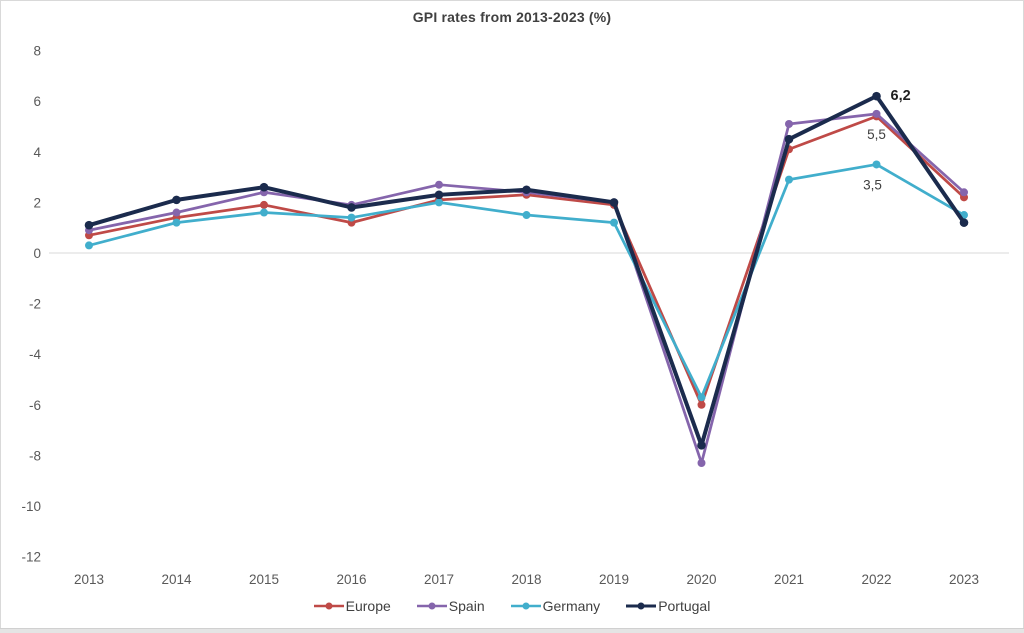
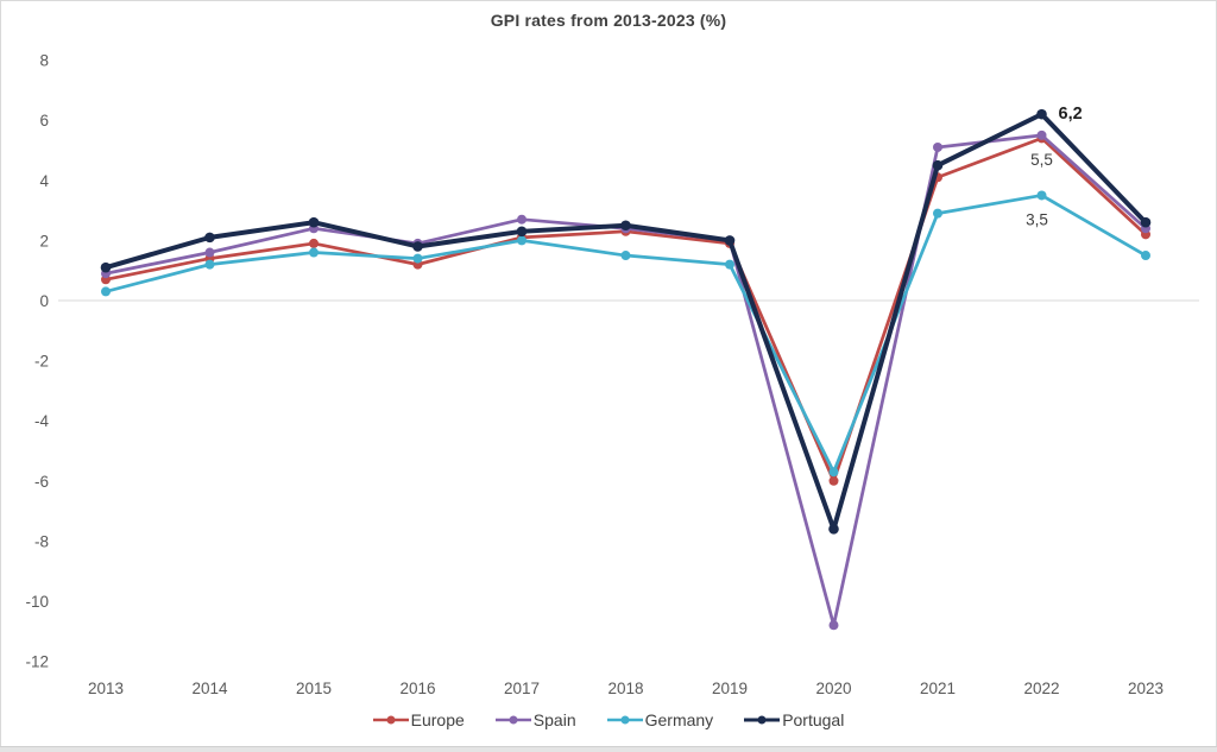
Spain/2020: -8.3 -> -10.8
Portugal/2023: 1.2 -> 2.6
